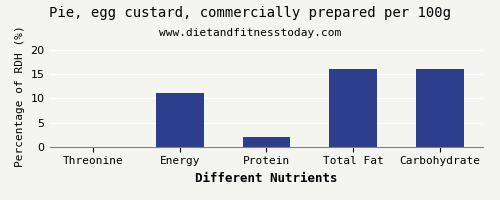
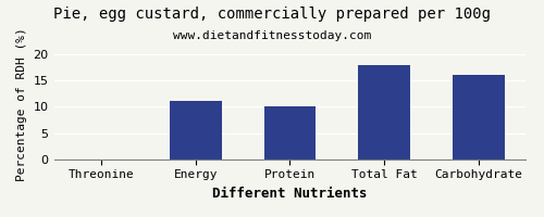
Protein: 2 -> 10
Total Fat: 16 -> 18
